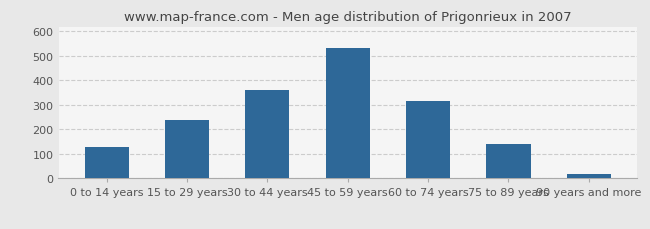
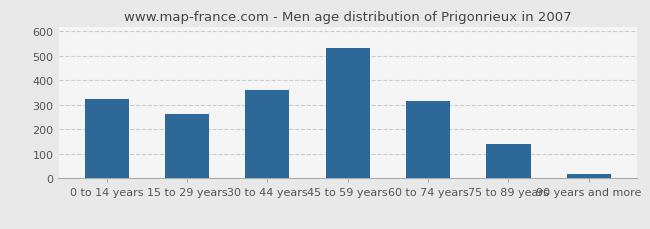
0 to 14 years: 130 -> 325
15 to 29 years: 240 -> 262
